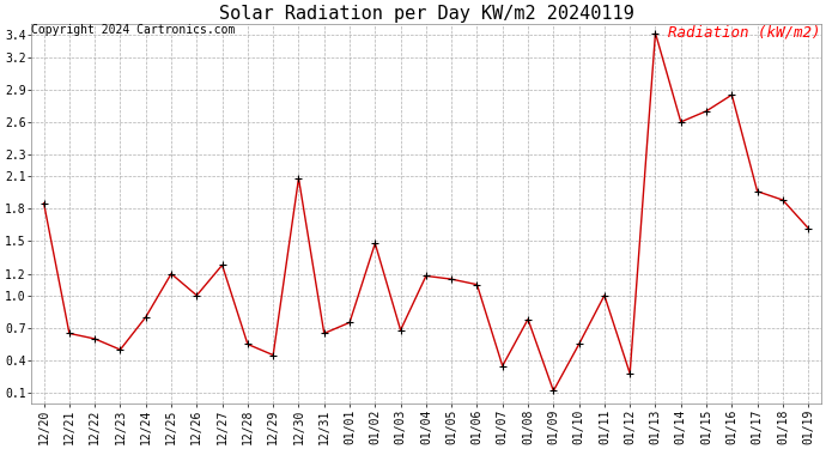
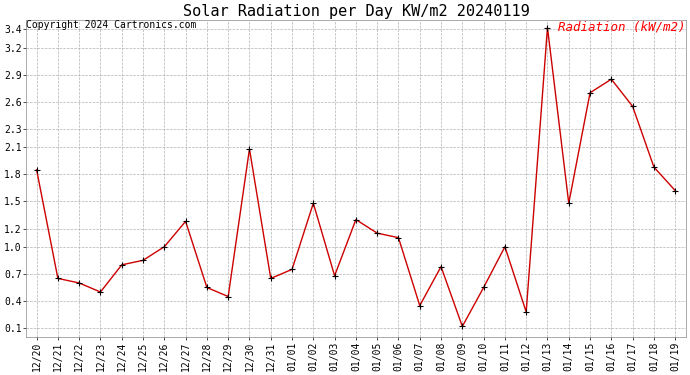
12/25: 1.20 -> 0.85
01/04: 1.18 -> 1.30
01/14: 2.60 -> 1.48
01/17: 1.96 -> 2.55
